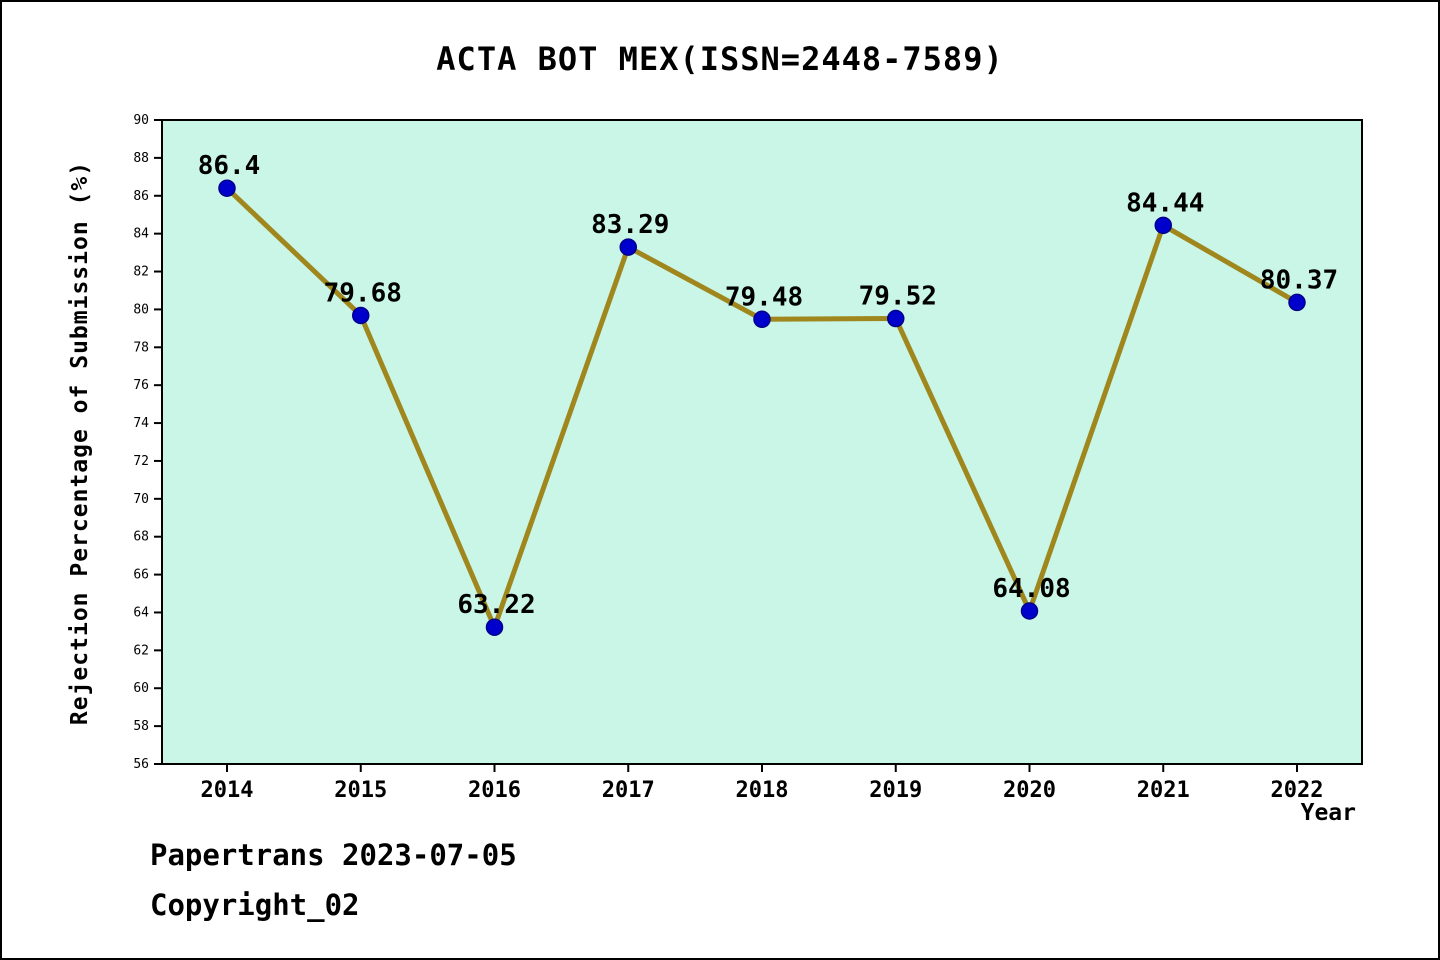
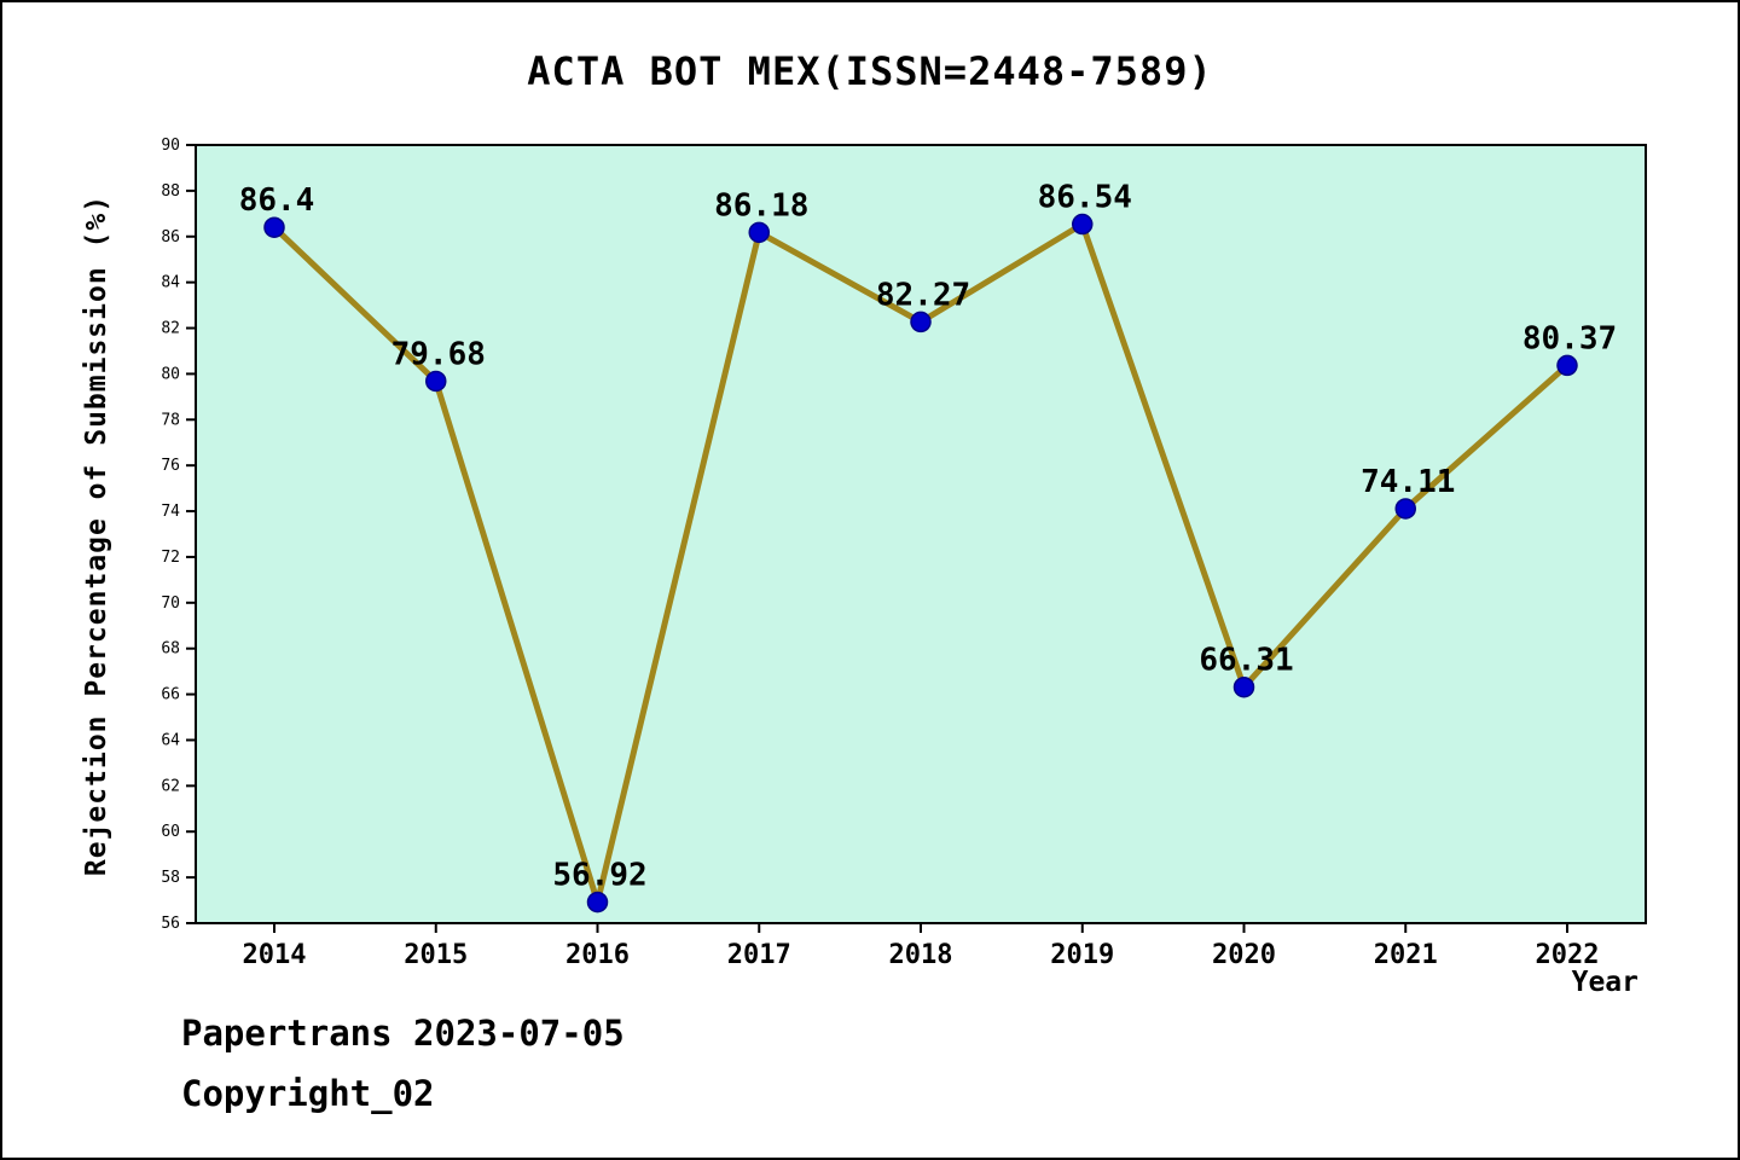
2016: 63.22 -> 56.92
2017: 83.29 -> 86.18
2018: 79.48 -> 82.27
2019: 79.52 -> 86.54
2020: 64.08 -> 66.31
2021: 84.44 -> 74.11
